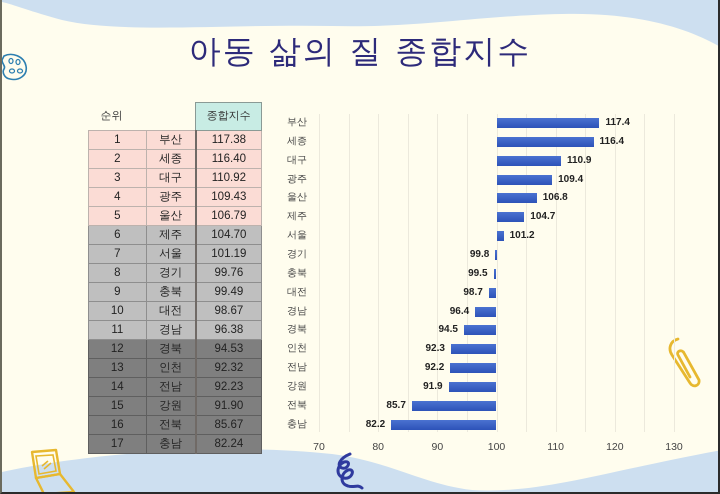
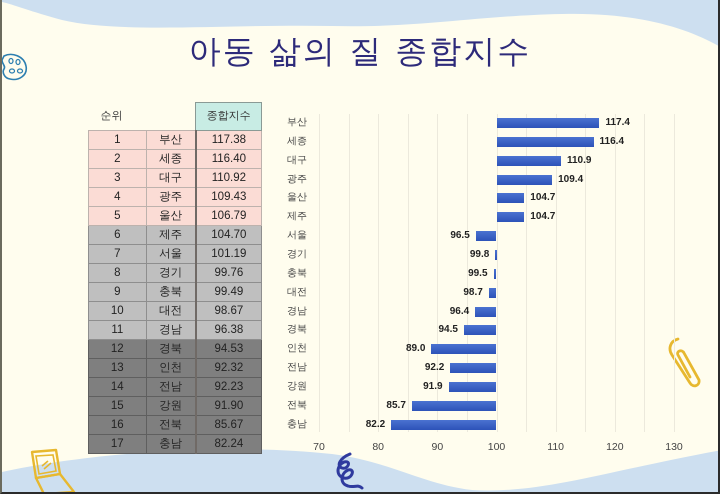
울산: 106.8 -> 104.7
서울: 101.2 -> 96.5
인천: 92.3 -> 89.0
